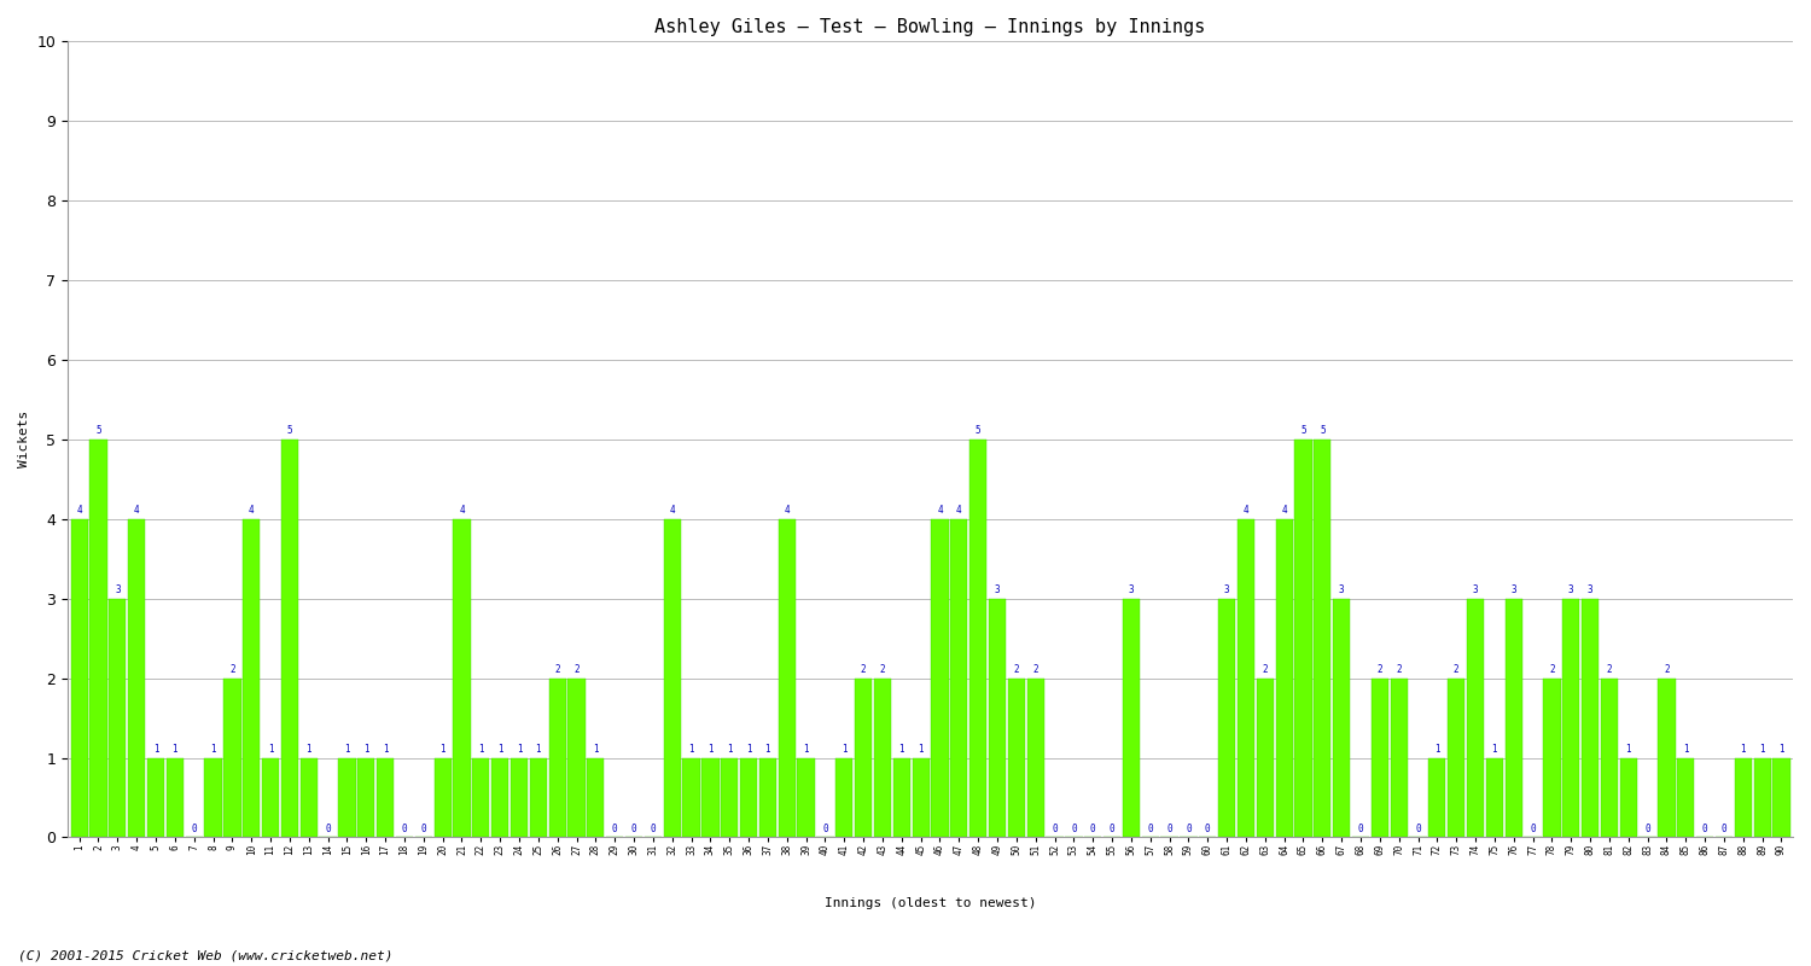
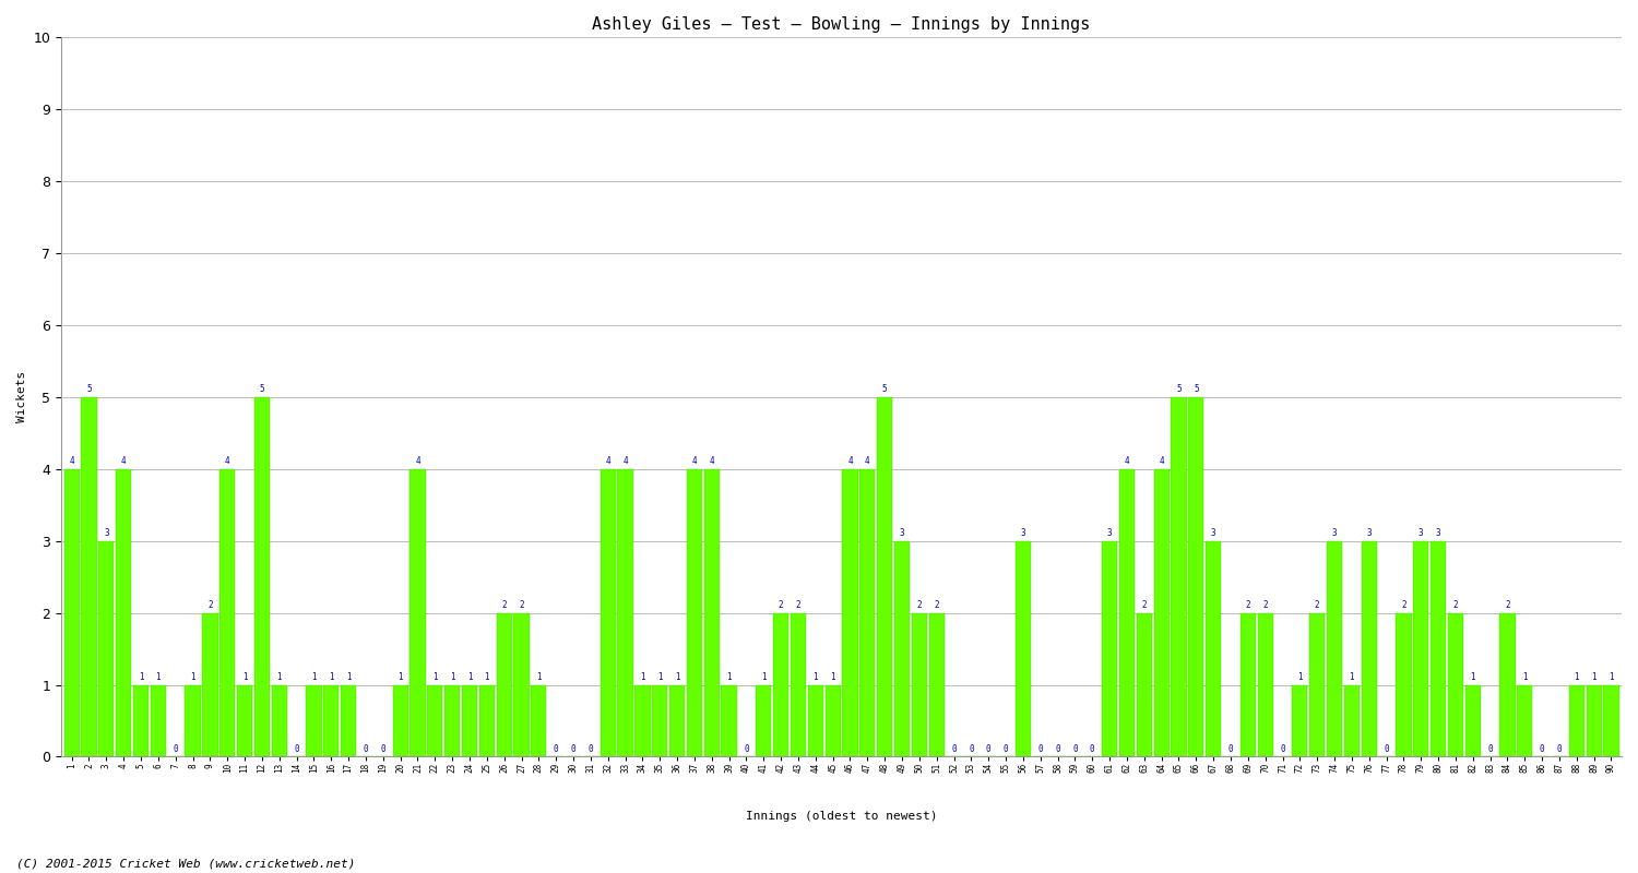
33: 1 -> 4
37: 1 -> 4
